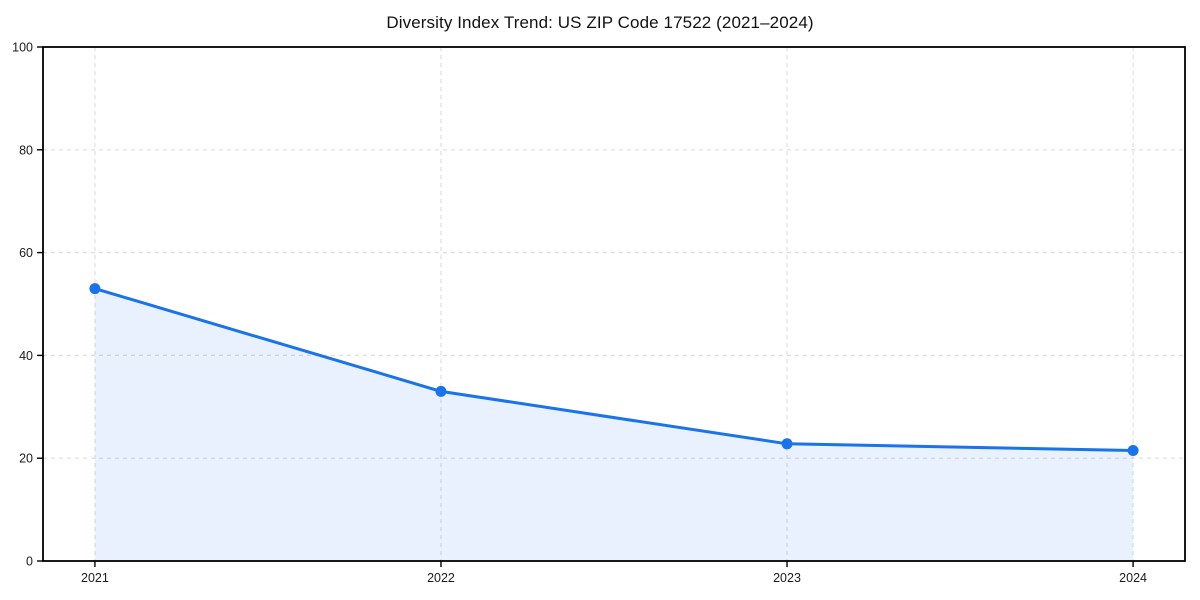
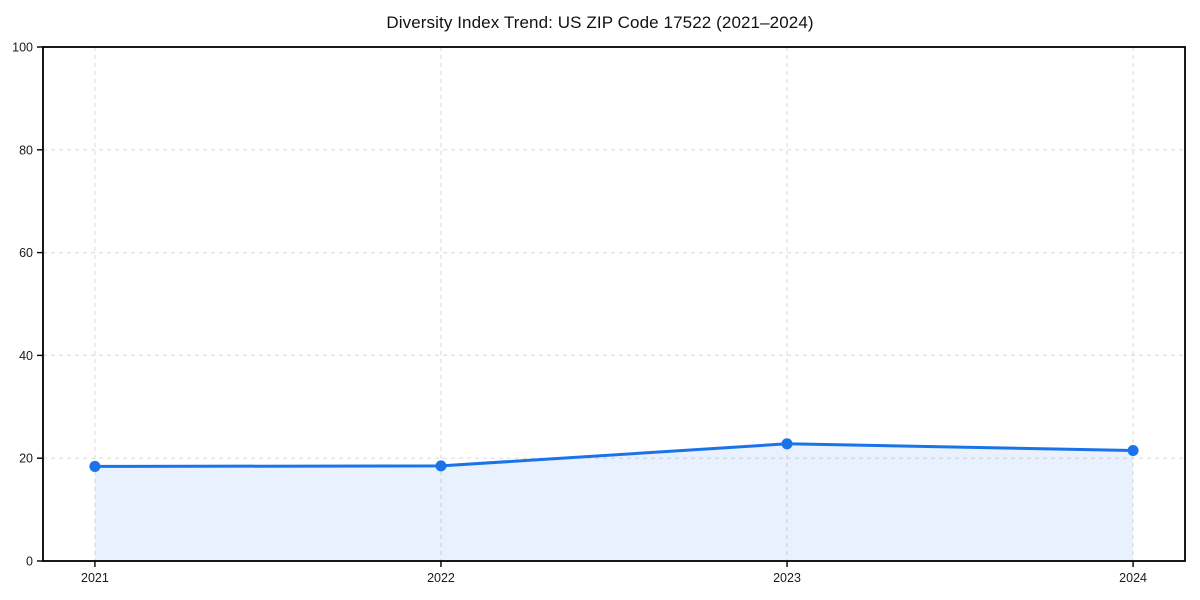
2021: 53 -> 18
2022: 33 -> 18
